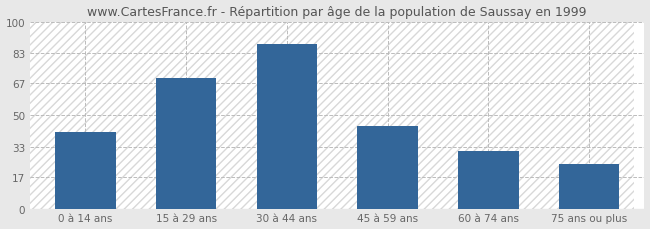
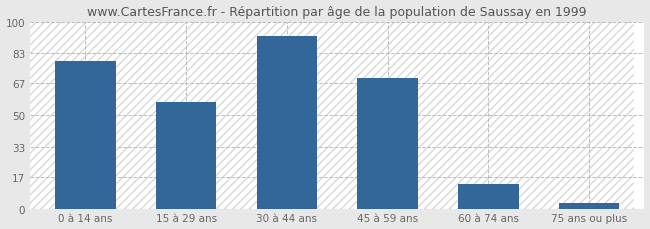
0 à 14 ans: 41 -> 79
15 à 29 ans: 70 -> 57
30 à 44 ans: 88 -> 92
45 à 59 ans: 44 -> 70
60 à 74 ans: 31 -> 13
75 ans ou plus: 24 -> 3
